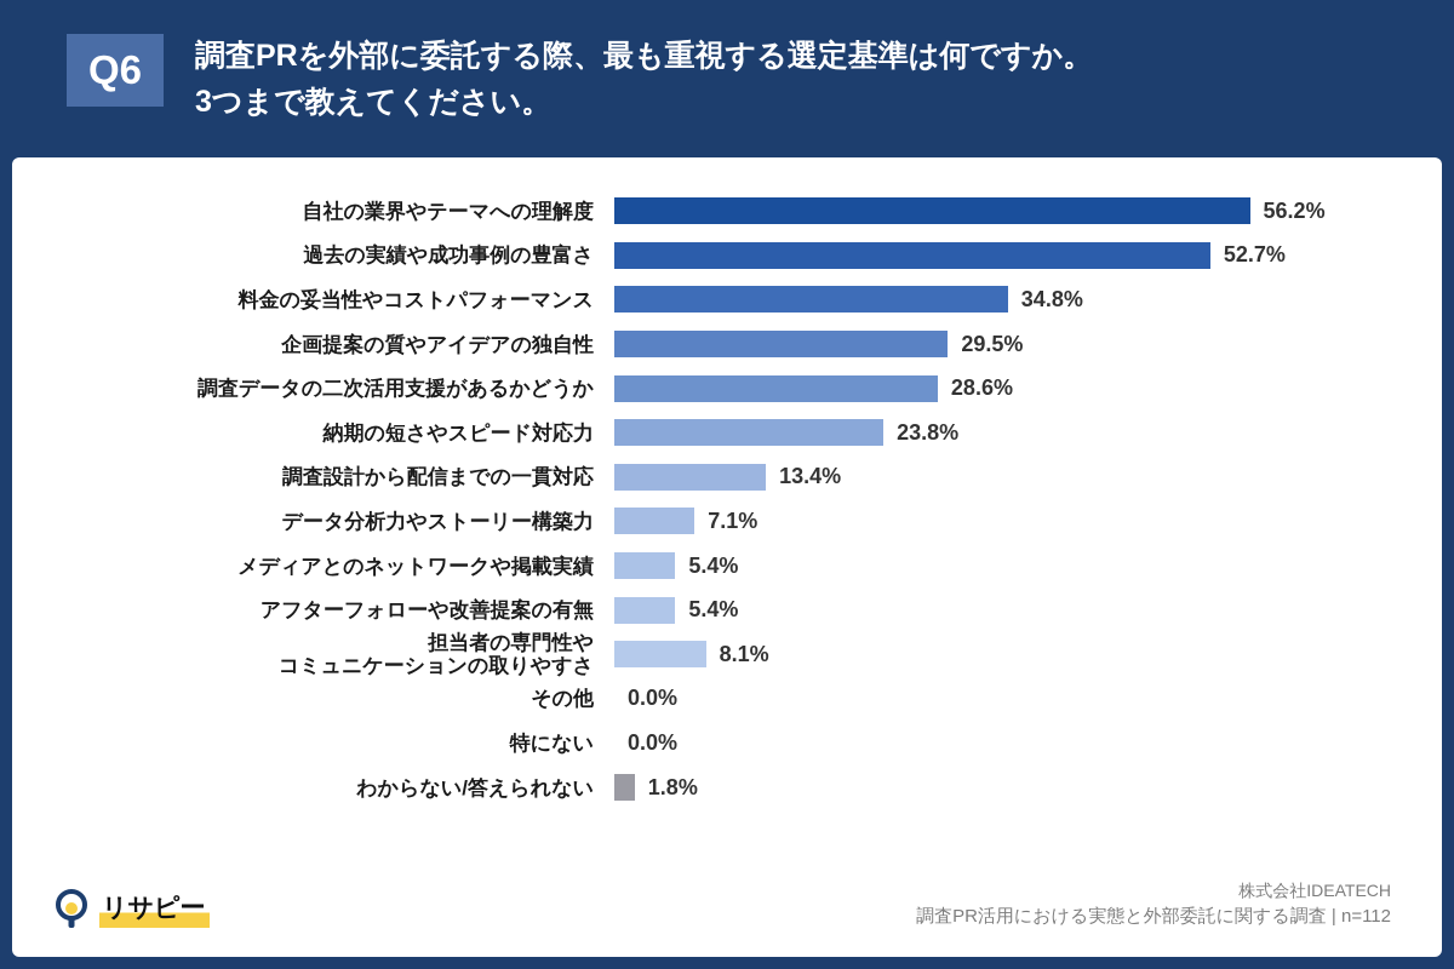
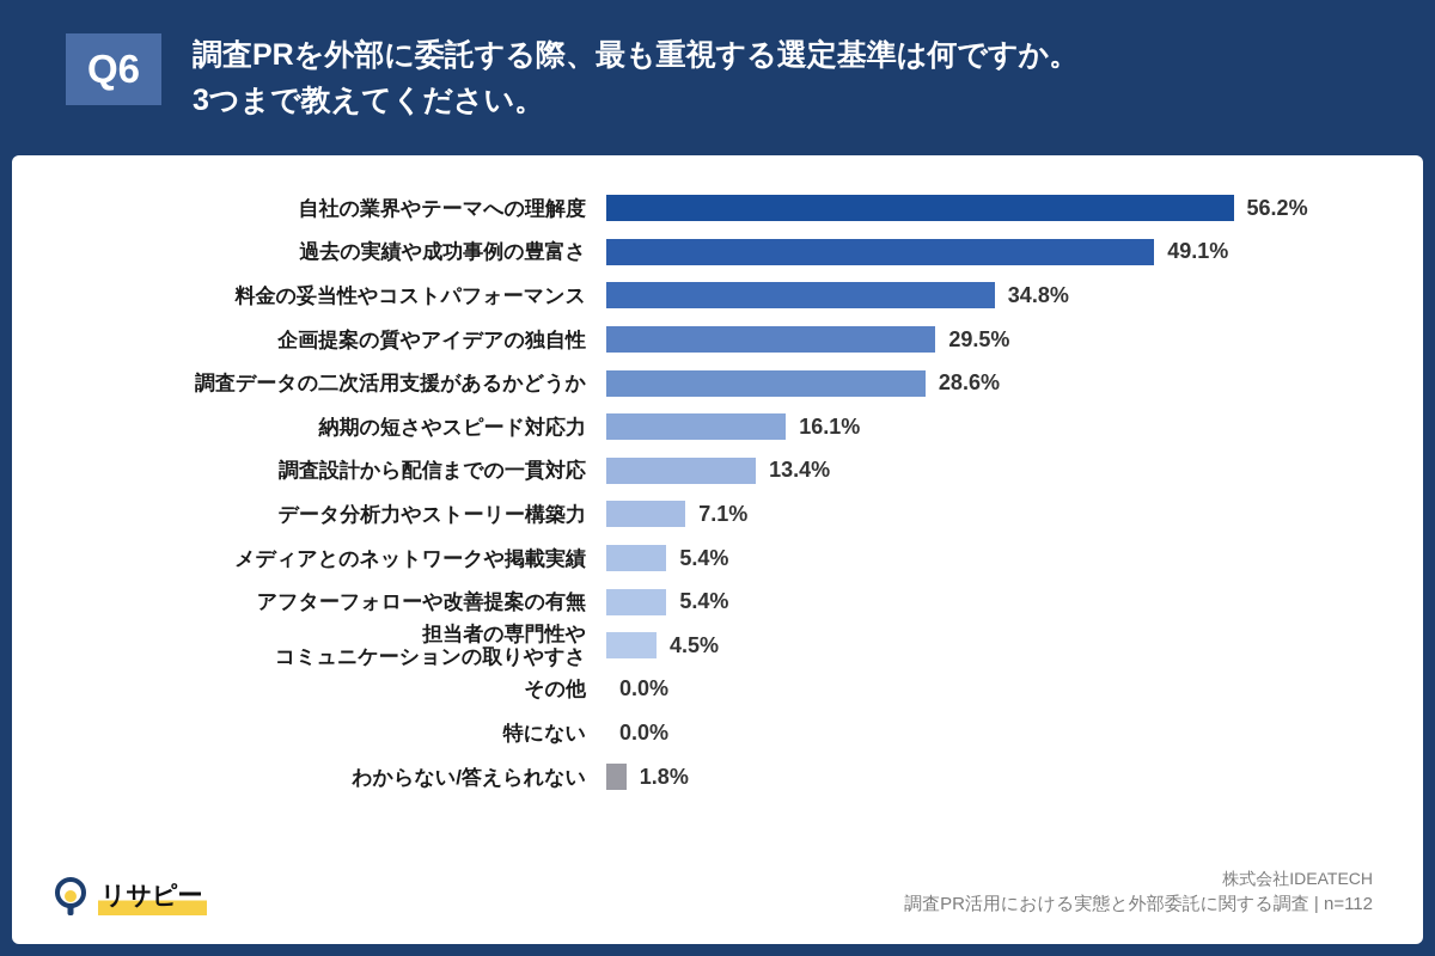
過去の実績や成功事例の豊富さ: 52.7% -> 49.1%
納期の短さやスピード対応力: 23.8% -> 16.1%
担当者の専門性や コミュニケーションの取りやすさ: 8.1% -> 4.5%
